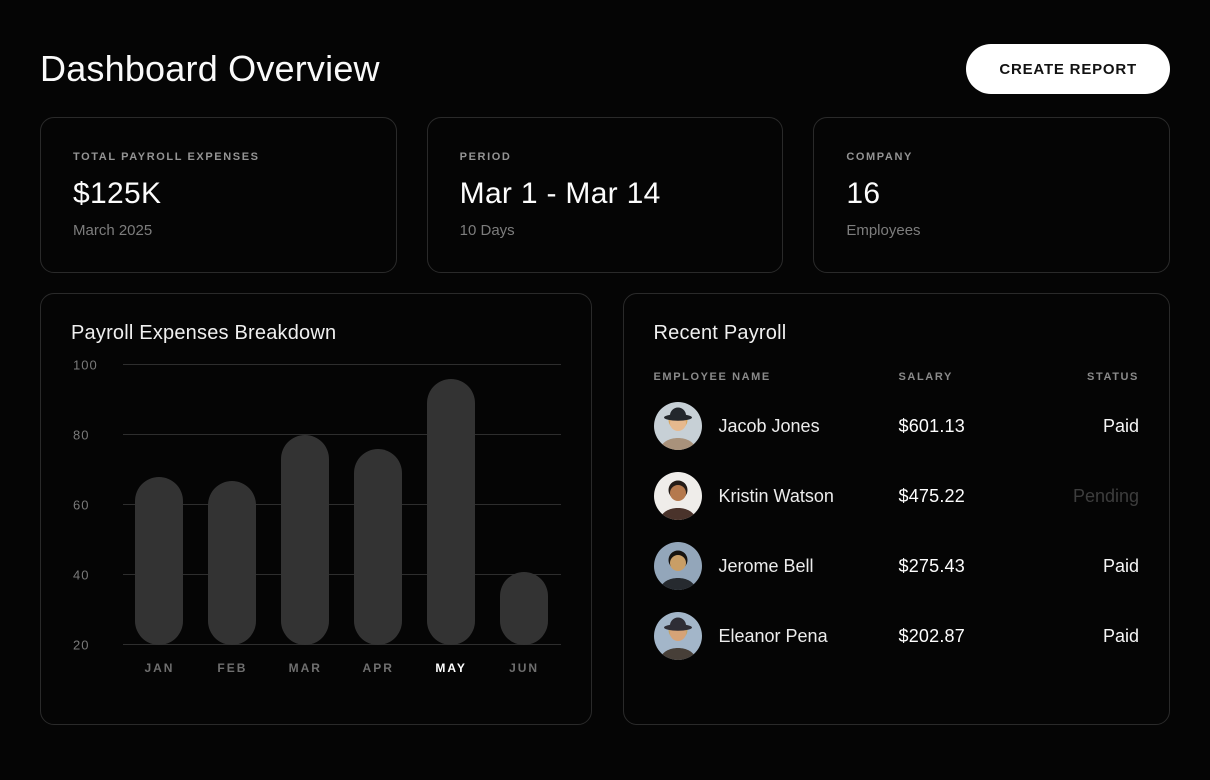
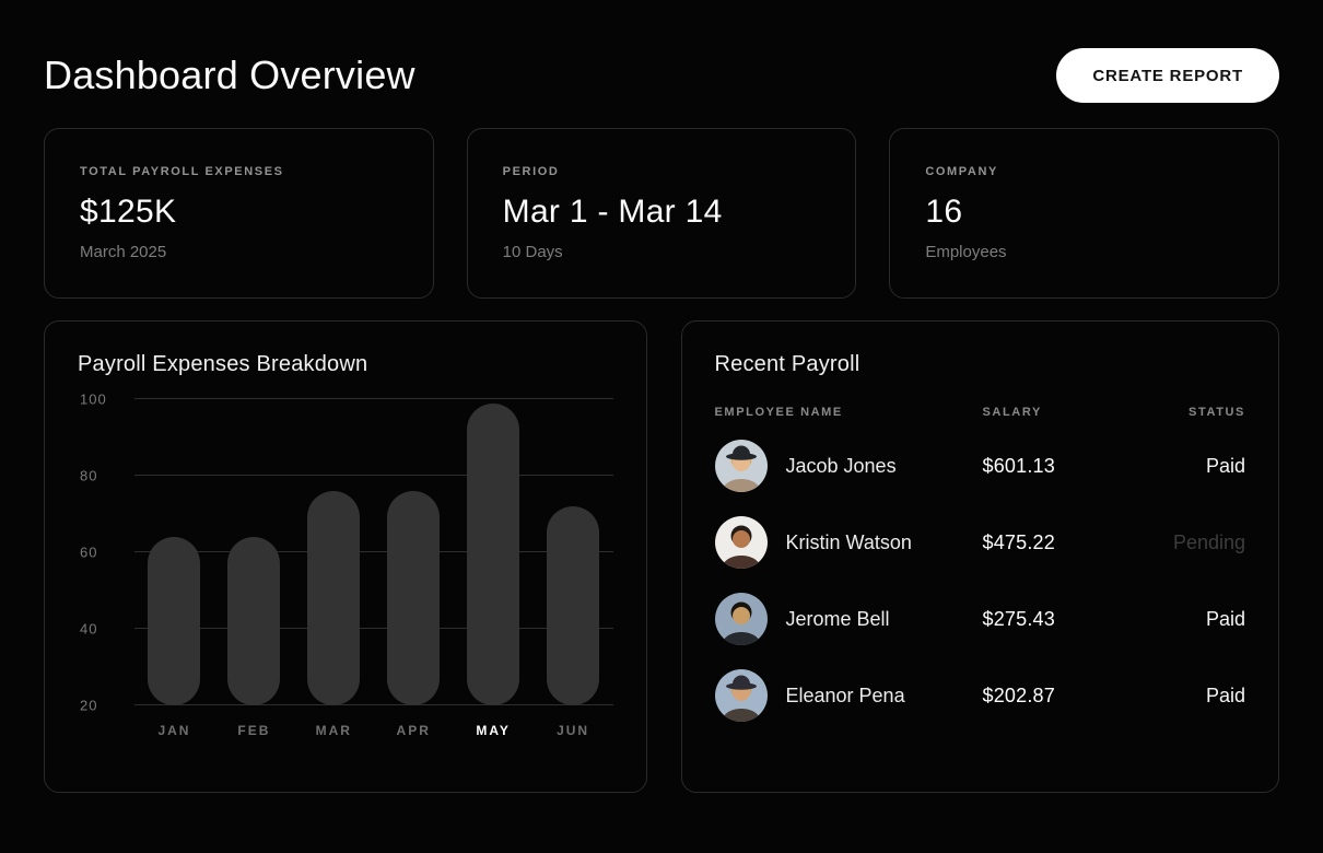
JAN: 68 -> 64
FEB: 67 -> 64
MAR: 80 -> 76
MAY: 96 -> 99
JUN: 41 -> 72
